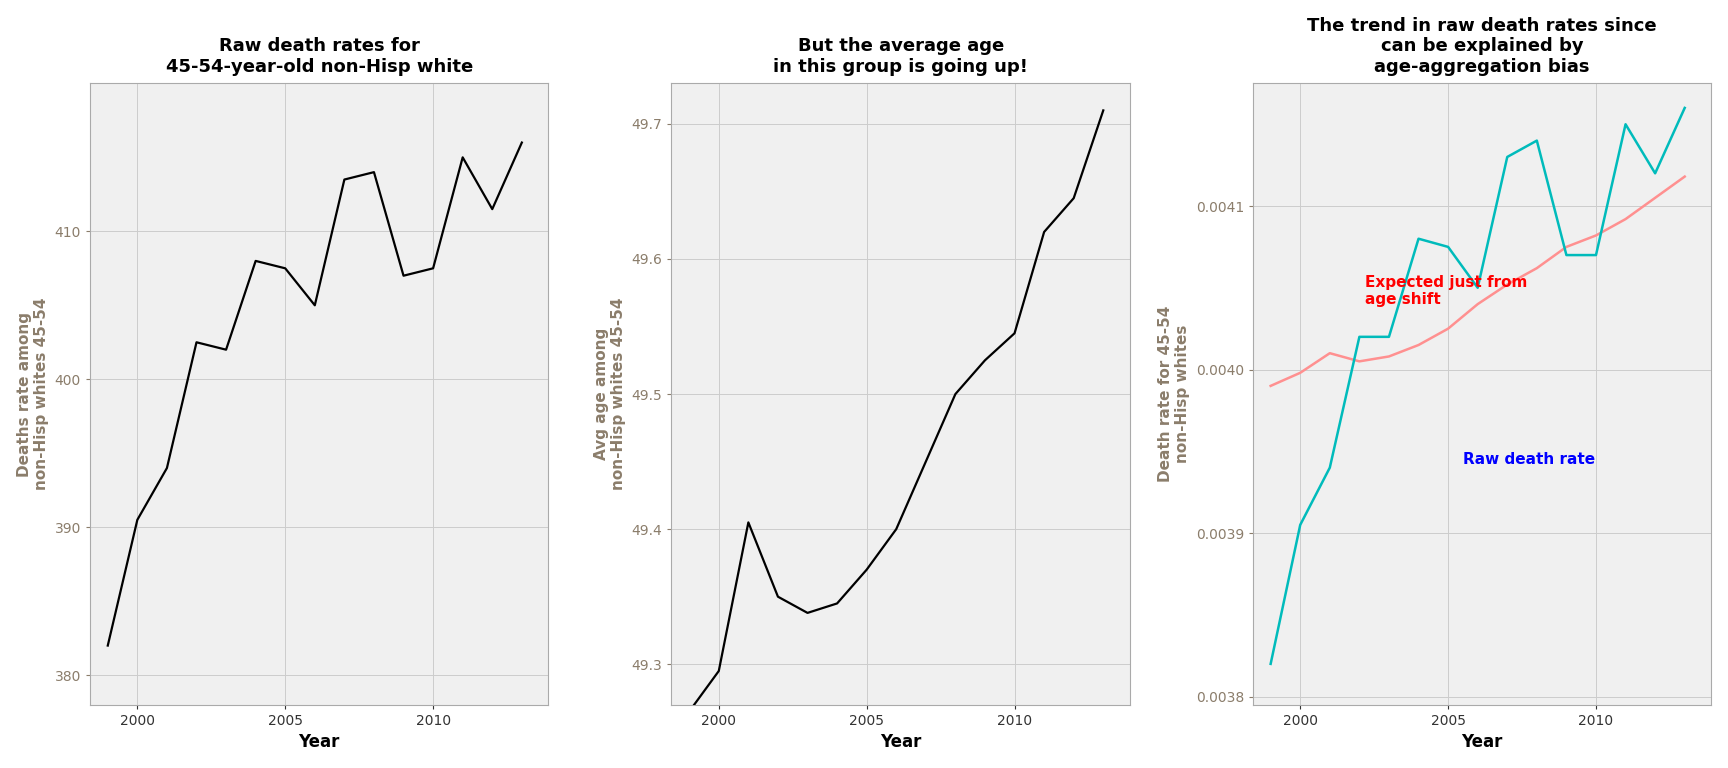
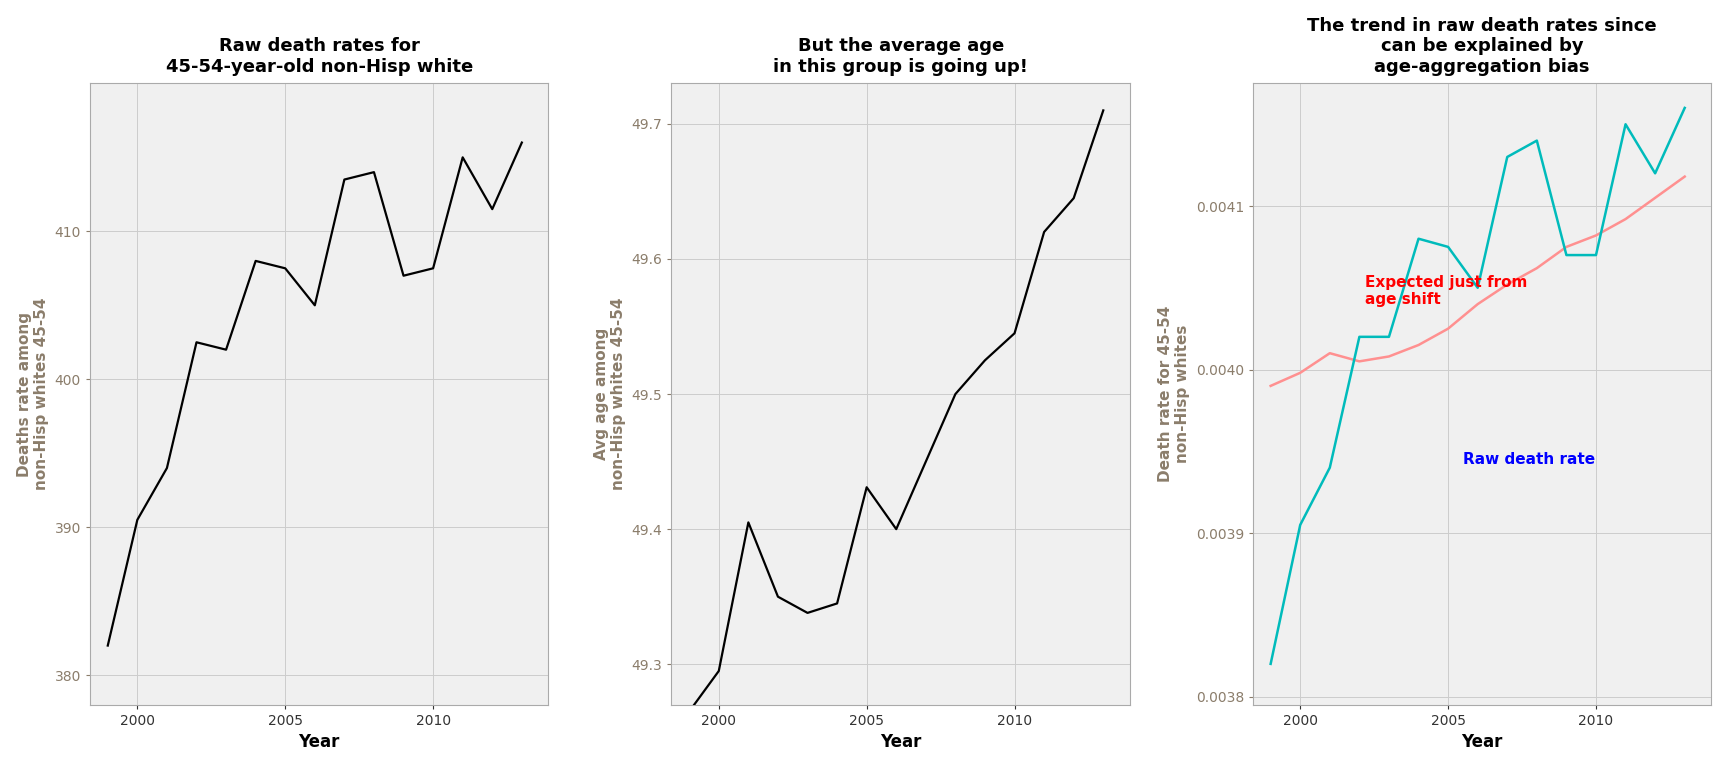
But the average age in this group is going up!/2005: 49.370 -> 49.431
